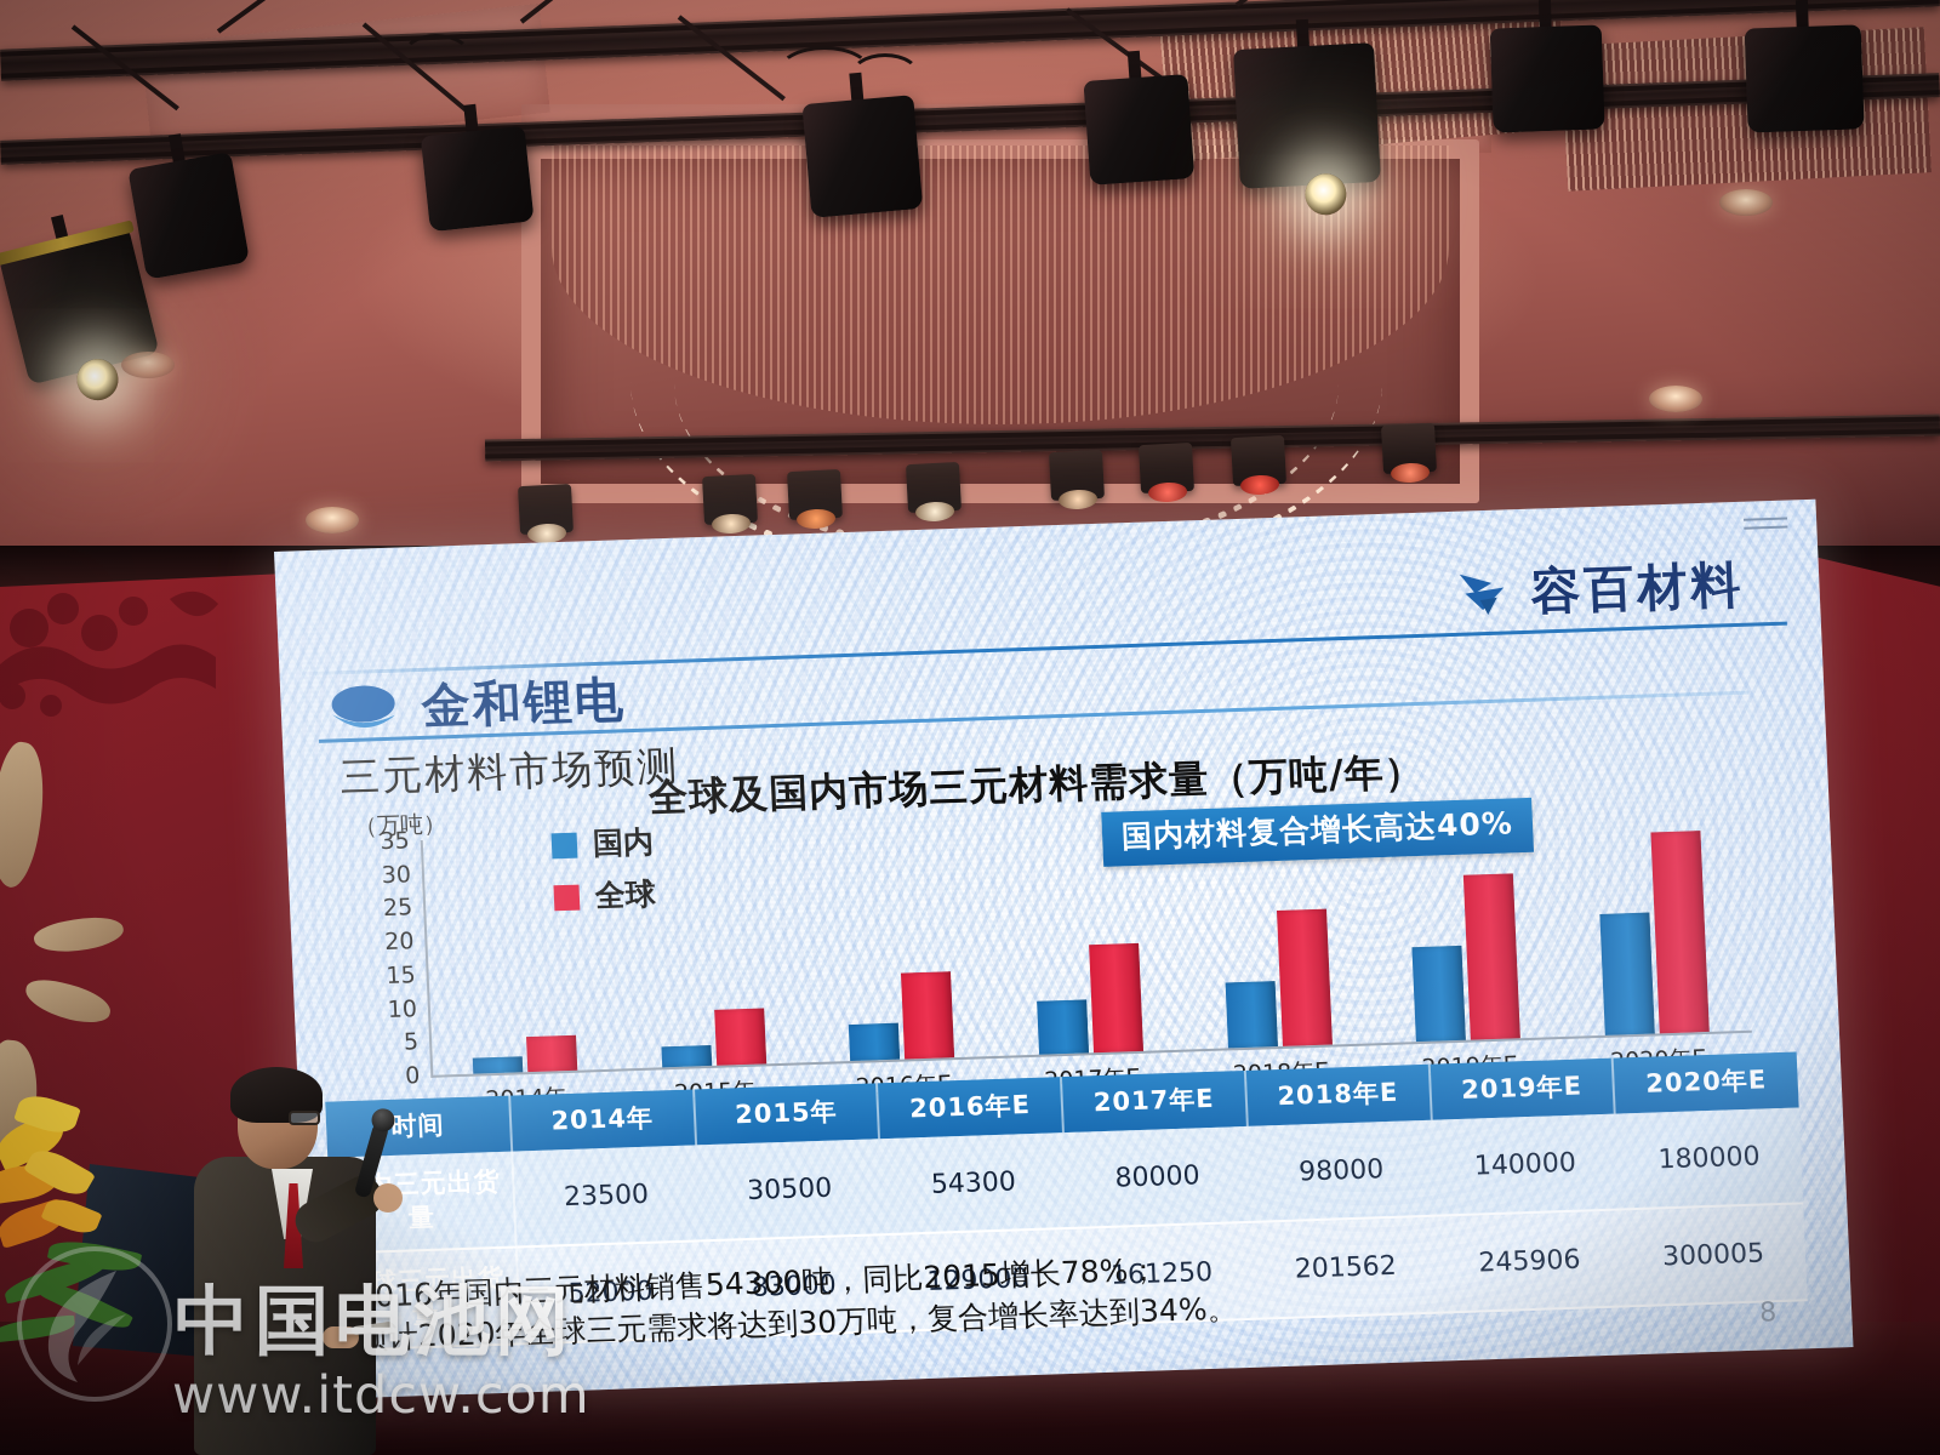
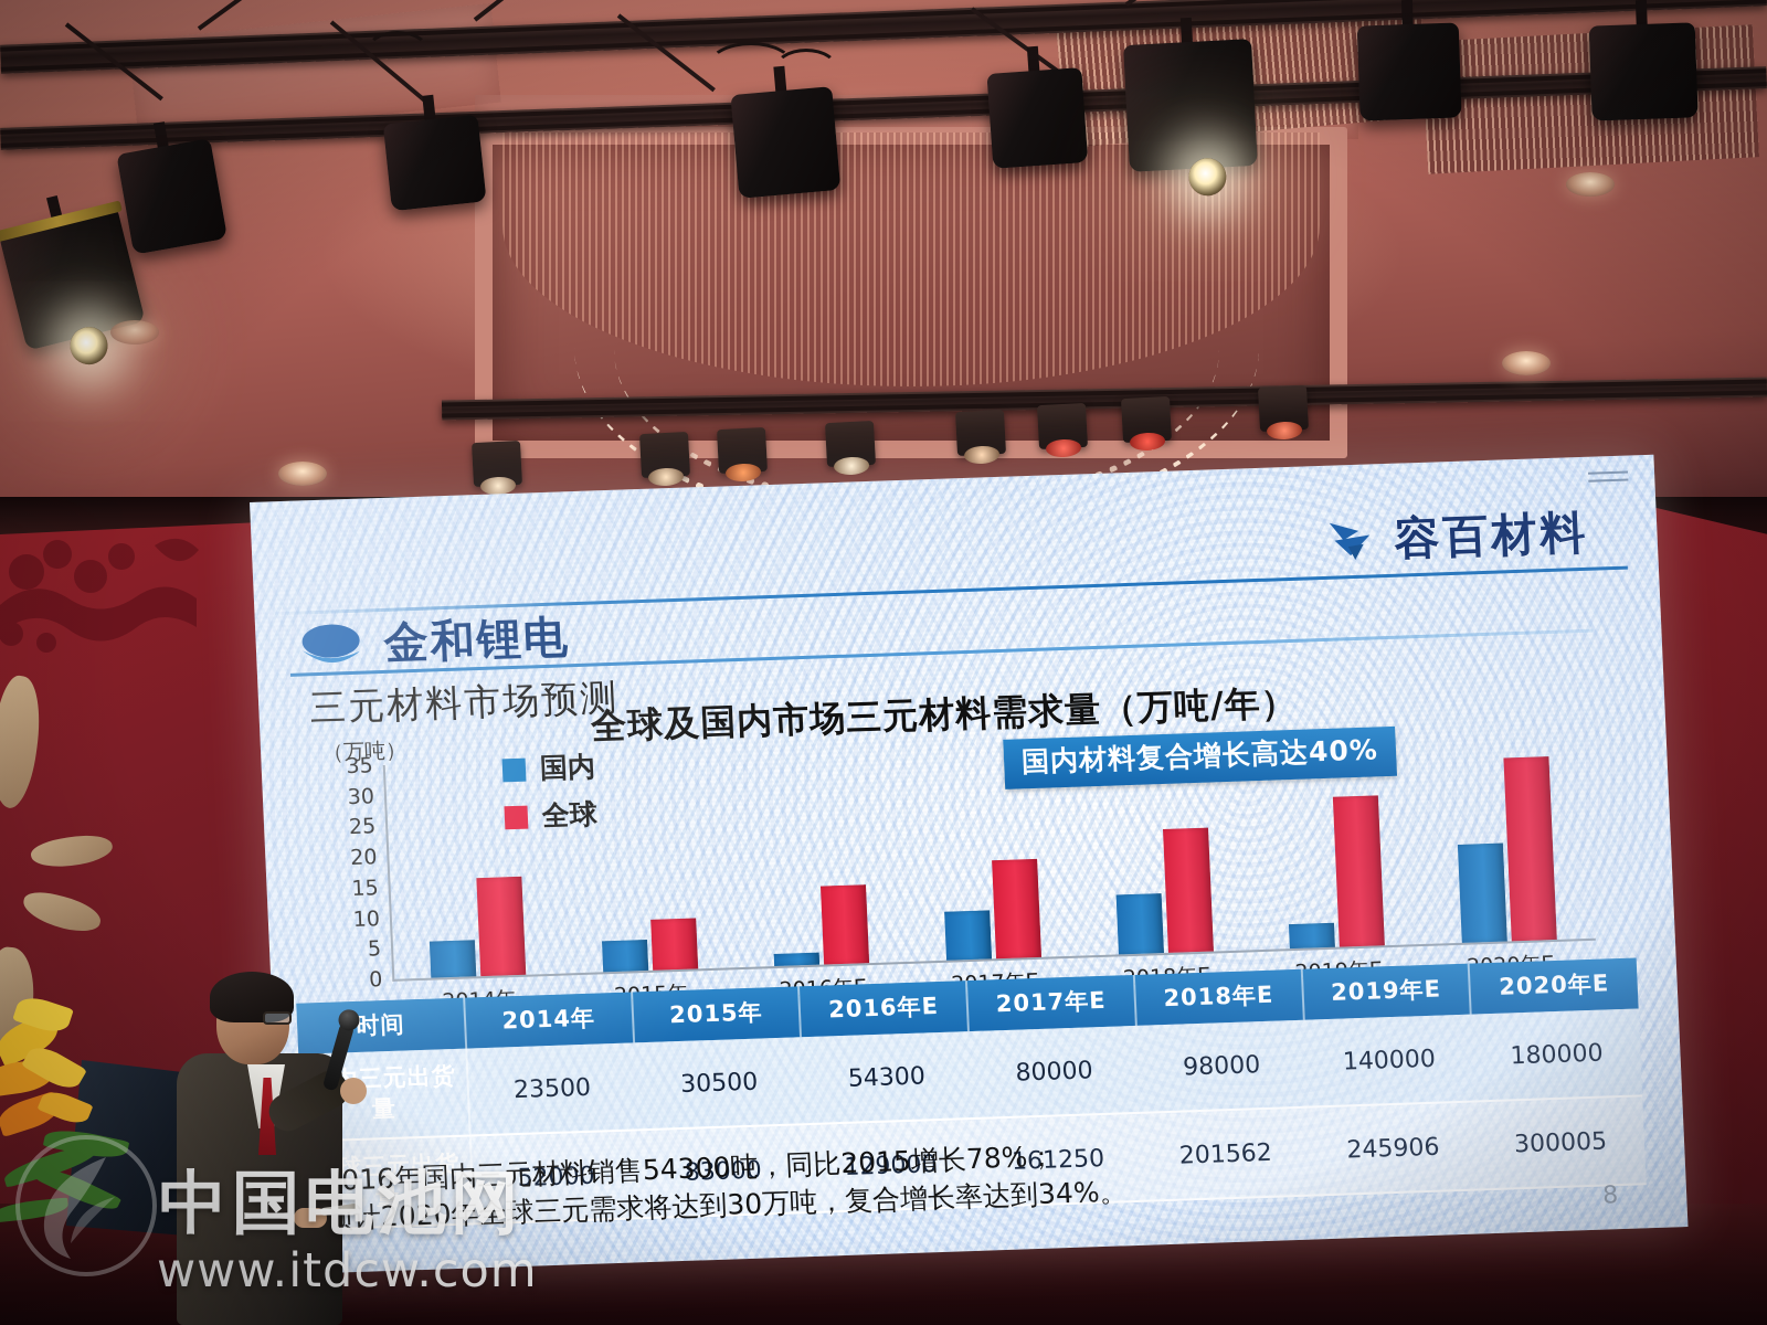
国内/2014年: 2 -> 6
全球/2014年: 5 -> 16
国内/2015年: 3 -> 5
国内/2016年E: 5 -> 2
国内/2019年E: 14 -> 4
国内/2020年E: 18 -> 16
